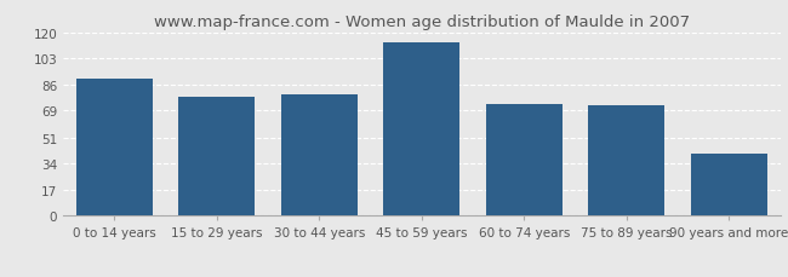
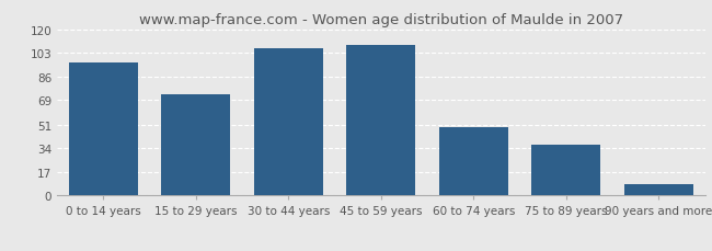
0 to 14 years: 90 -> 96
15 to 29 years: 78 -> 73
30 to 44 years: 79 -> 106
45 to 59 years: 113 -> 109
60 to 74 years: 73 -> 49
75 to 89 years: 72 -> 37
90 years and more: 41 -> 8
